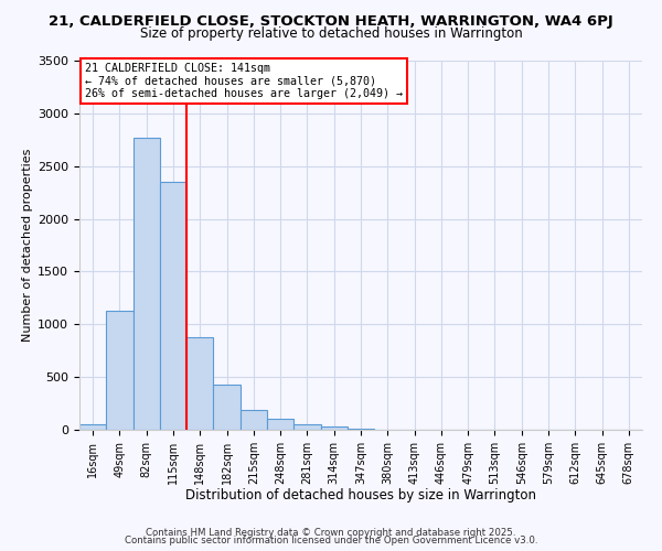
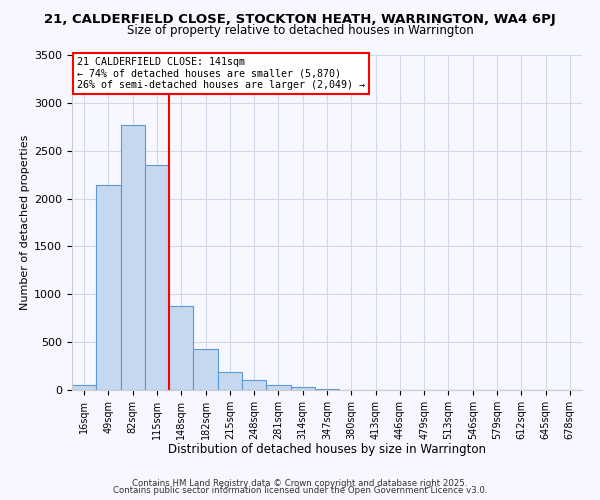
49sqm: 1130 -> 2140
